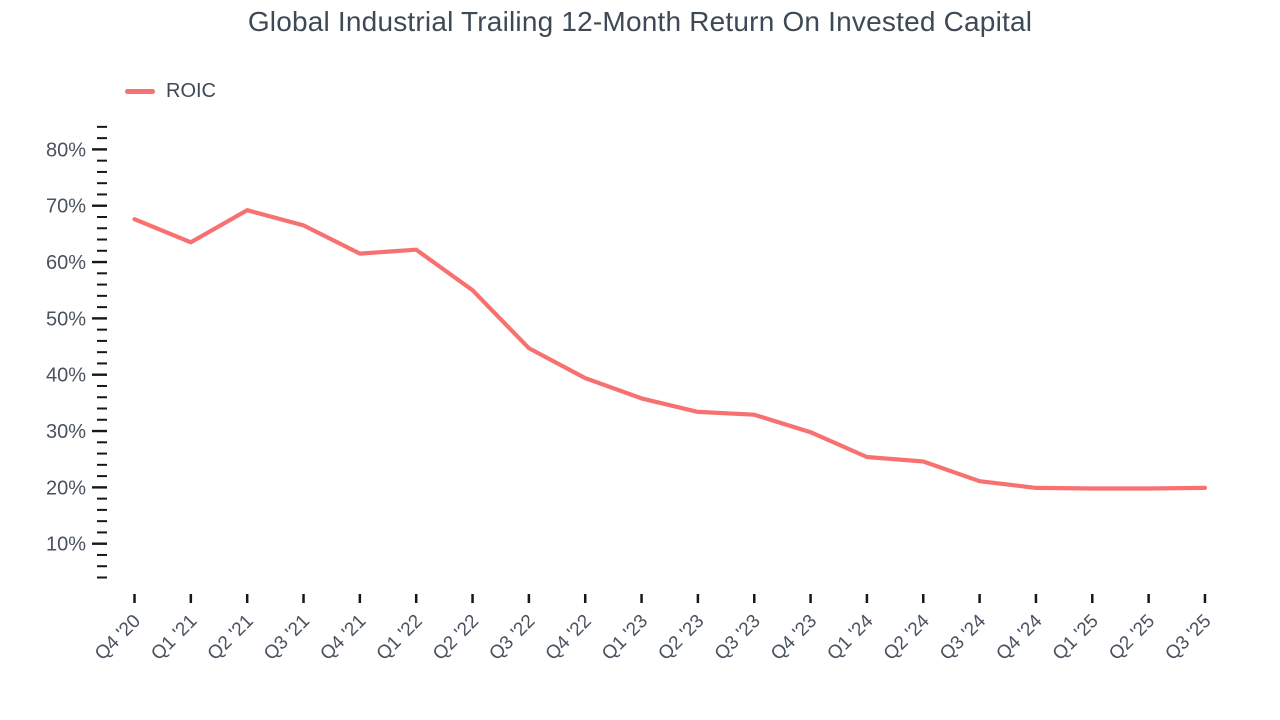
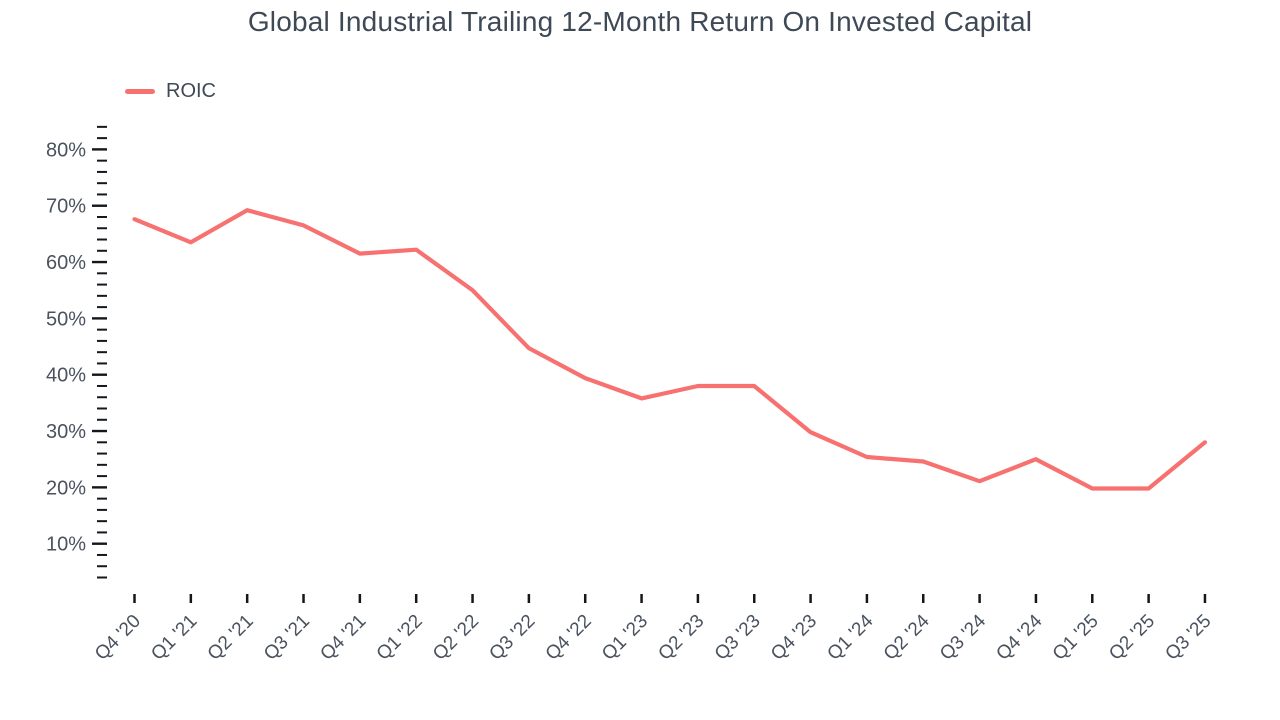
Q2 '23: 33% -> 38%
Q3 '23: 33% -> 38%
Q4 '24: 20% -> 25%
Q3 '25: 20% -> 28%
